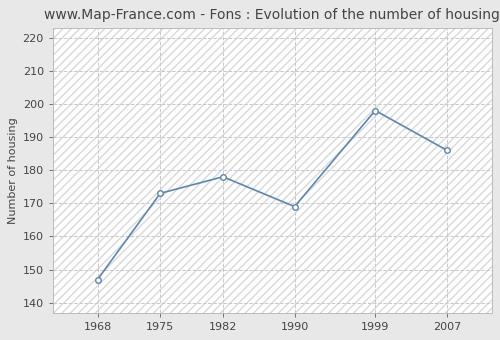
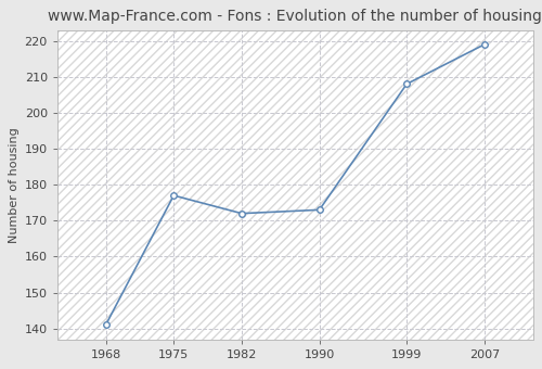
1968: 147 -> 141
1975: 173 -> 177
1982: 178 -> 172
1990: 169 -> 173
1999: 198 -> 208
2007: 186 -> 219
